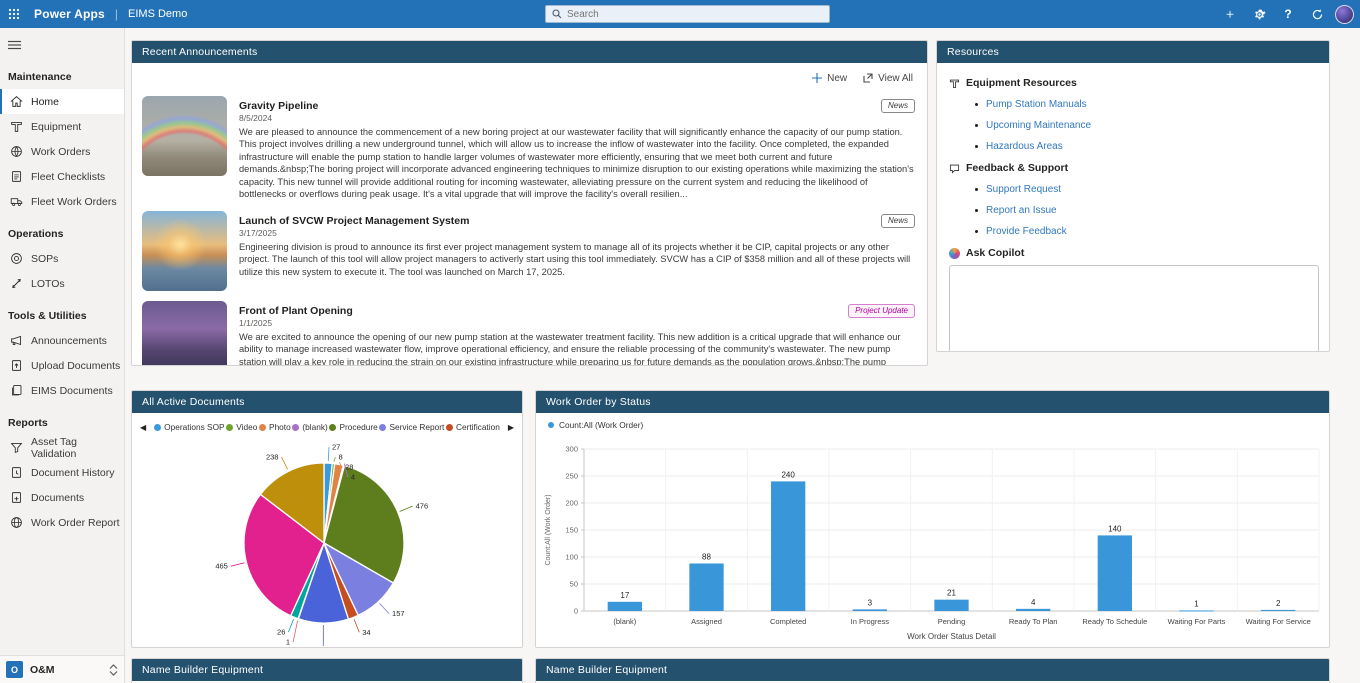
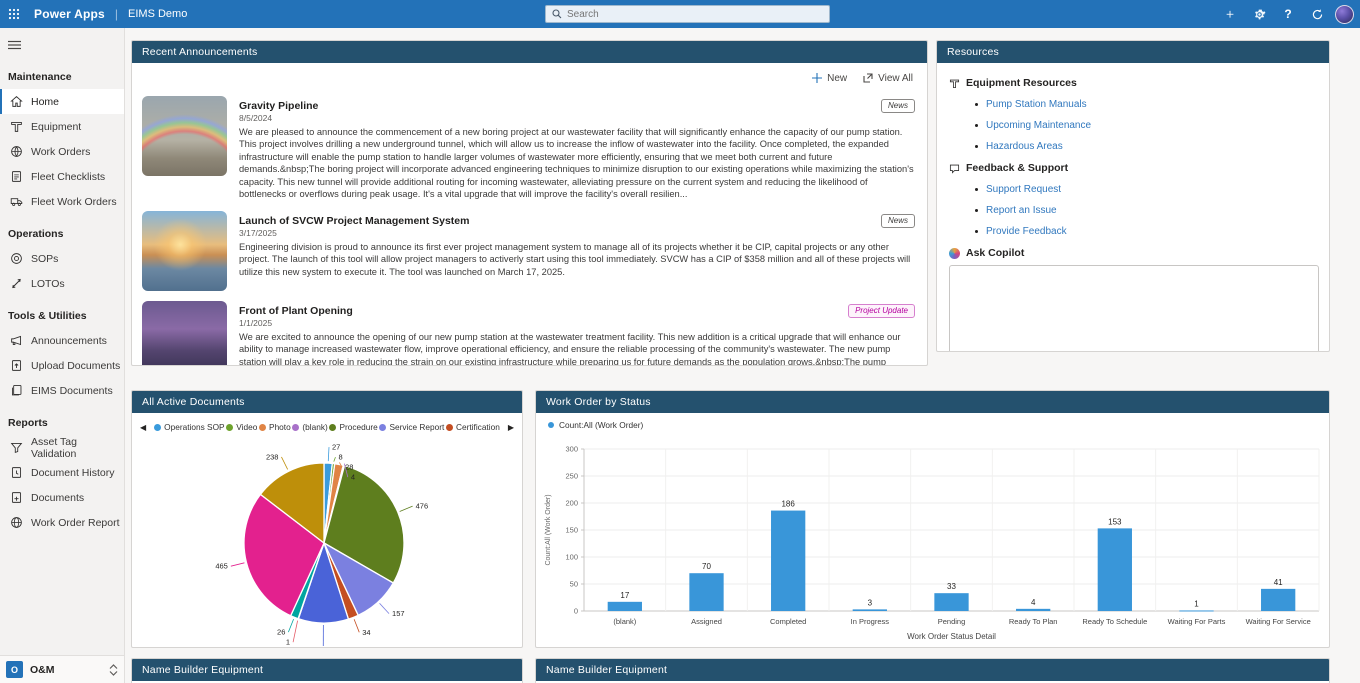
Work Order by Status/Assigned: 88 -> 70
Work Order by Status/Completed: 240 -> 186
Work Order by Status/Pending: 21 -> 33
Work Order by Status/Ready To Schedule: 140 -> 153
Work Order by Status/Waiting For Service: 2 -> 41
